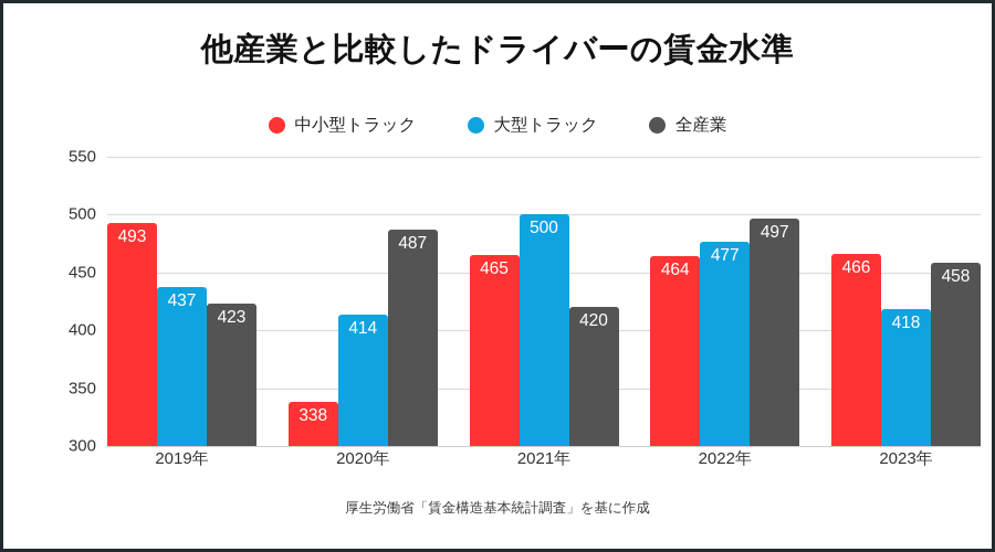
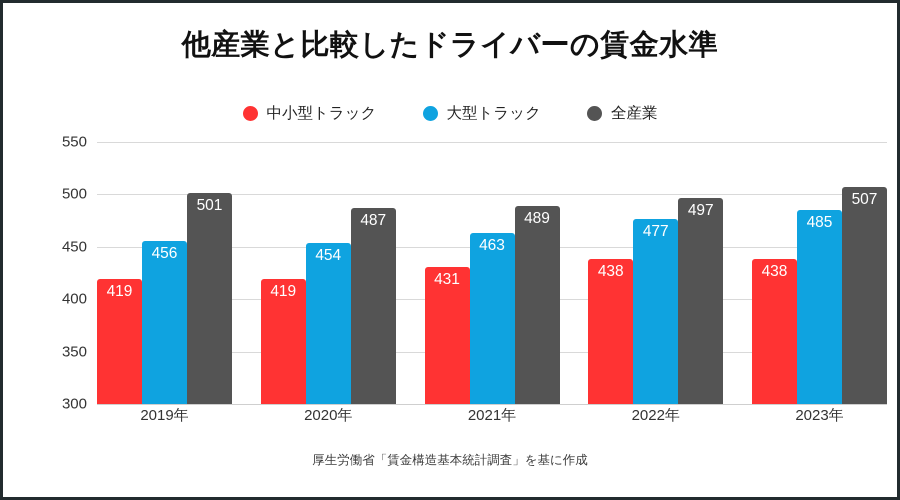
中小型トラック/2019年: 493 -> 419
大型トラック/2019年: 437 -> 456
全産業/2019年: 423 -> 501
中小型トラック/2020年: 338 -> 419
大型トラック/2020年: 414 -> 454
中小型トラック/2021年: 465 -> 431
大型トラック/2021年: 500 -> 463
全産業/2021年: 420 -> 489
中小型トラック/2022年: 464 -> 438
中小型トラック/2023年: 466 -> 438
大型トラック/2023年: 418 -> 485
全産業/2023年: 458 -> 507
